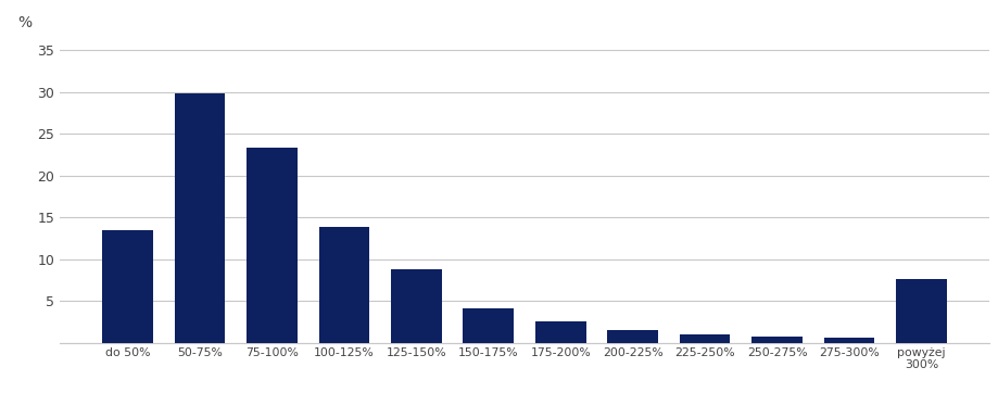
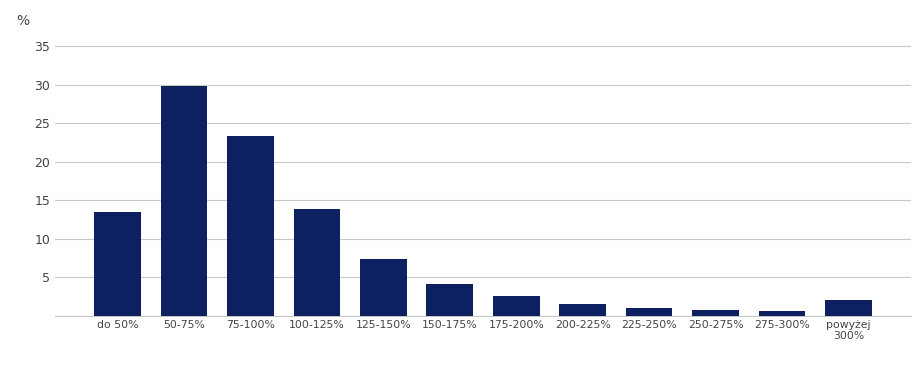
125-150%: 8.8 -> 7.3
powyżej 300%: 7.6 -> 2.0
